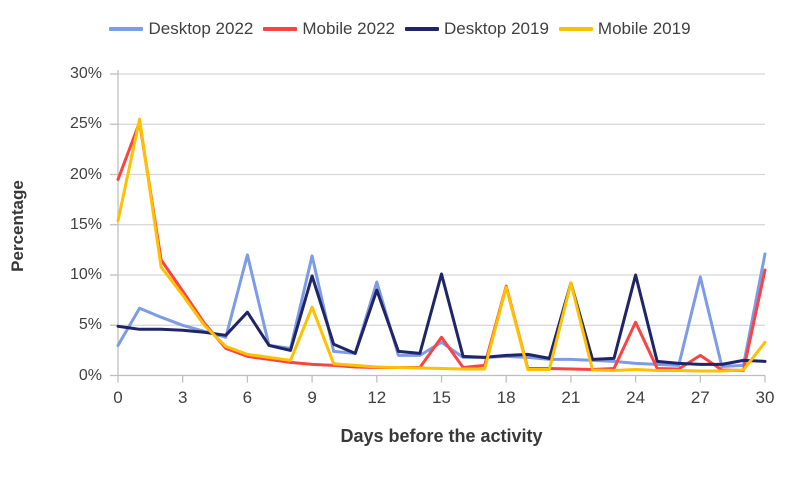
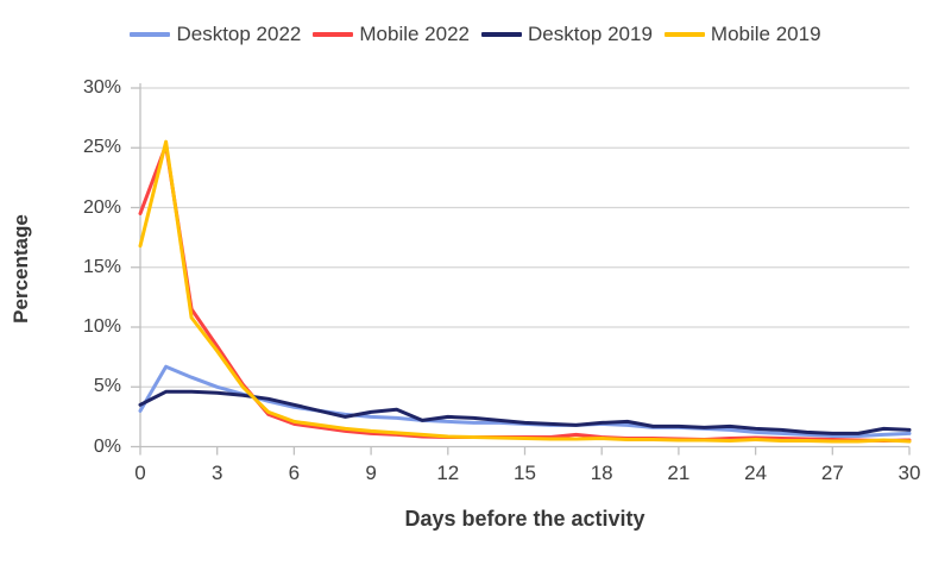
Desktop 2019/0: 4.9% -> 3.5%
Mobile 2019/0: 15.4% -> 16.8%
Desktop 2022/6: 12.0% -> 3.3%
Desktop 2019/6: 6.3% -> 3.5%
Desktop 2022/9: 11.9% -> 2.5%
Desktop 2019/9: 9.9% -> 2.9%
Mobile 2019/9: 6.8% -> 1.3%
Desktop 2022/12: 9.3% -> 2.1%
Desktop 2019/12: 8.5% -> 2.5%
Desktop 2022/15: 3.3% -> 1.9%
Mobile 2022/15: 3.8% -> 0.8%
Desktop 2019/15: 10.1% -> 2.0%
Mobile 2022/18: 8.9% -> 0.8%
Mobile 2019/18: 8.8% -> 0.7%
Desktop 2019/21: 9.2% -> 1.7%
Mobile 2019/21: 9.2% -> 0.6%
Mobile 2022/24: 5.3% -> 0.8%
Desktop 2019/24: 10.0% -> 1.5%
Desktop 2022/27: 9.8% -> 0.9%
Mobile 2022/27: 2.0% -> 0.6%
Desktop 2022/30: 12.1% -> 1.1%
Mobile 2022/30: 10.5% -> 0.6%
Mobile 2019/30: 3.3% -> 0.5%
